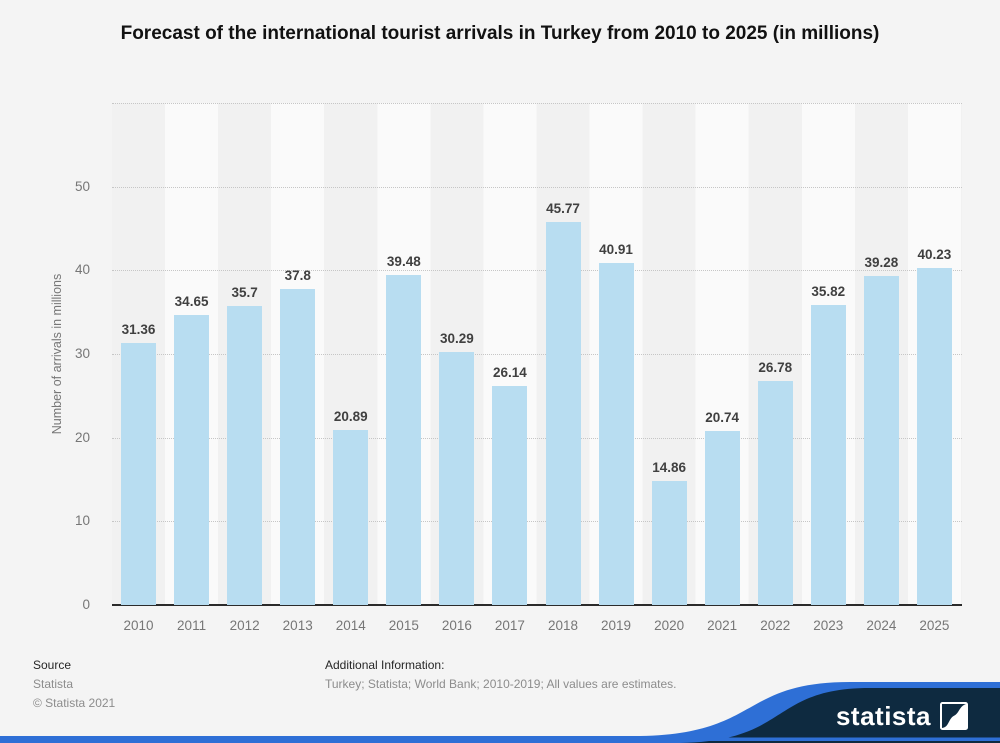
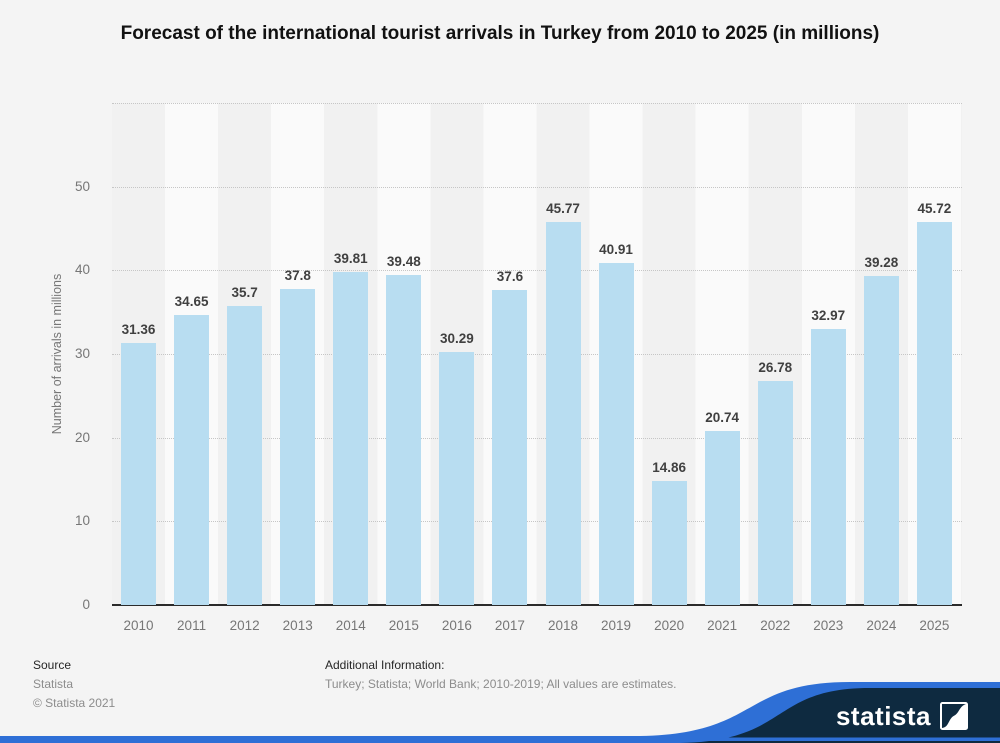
2014: 20.89 -> 39.81
2017: 26.14 -> 37.6
2023: 35.82 -> 32.97
2025: 40.23 -> 45.72
